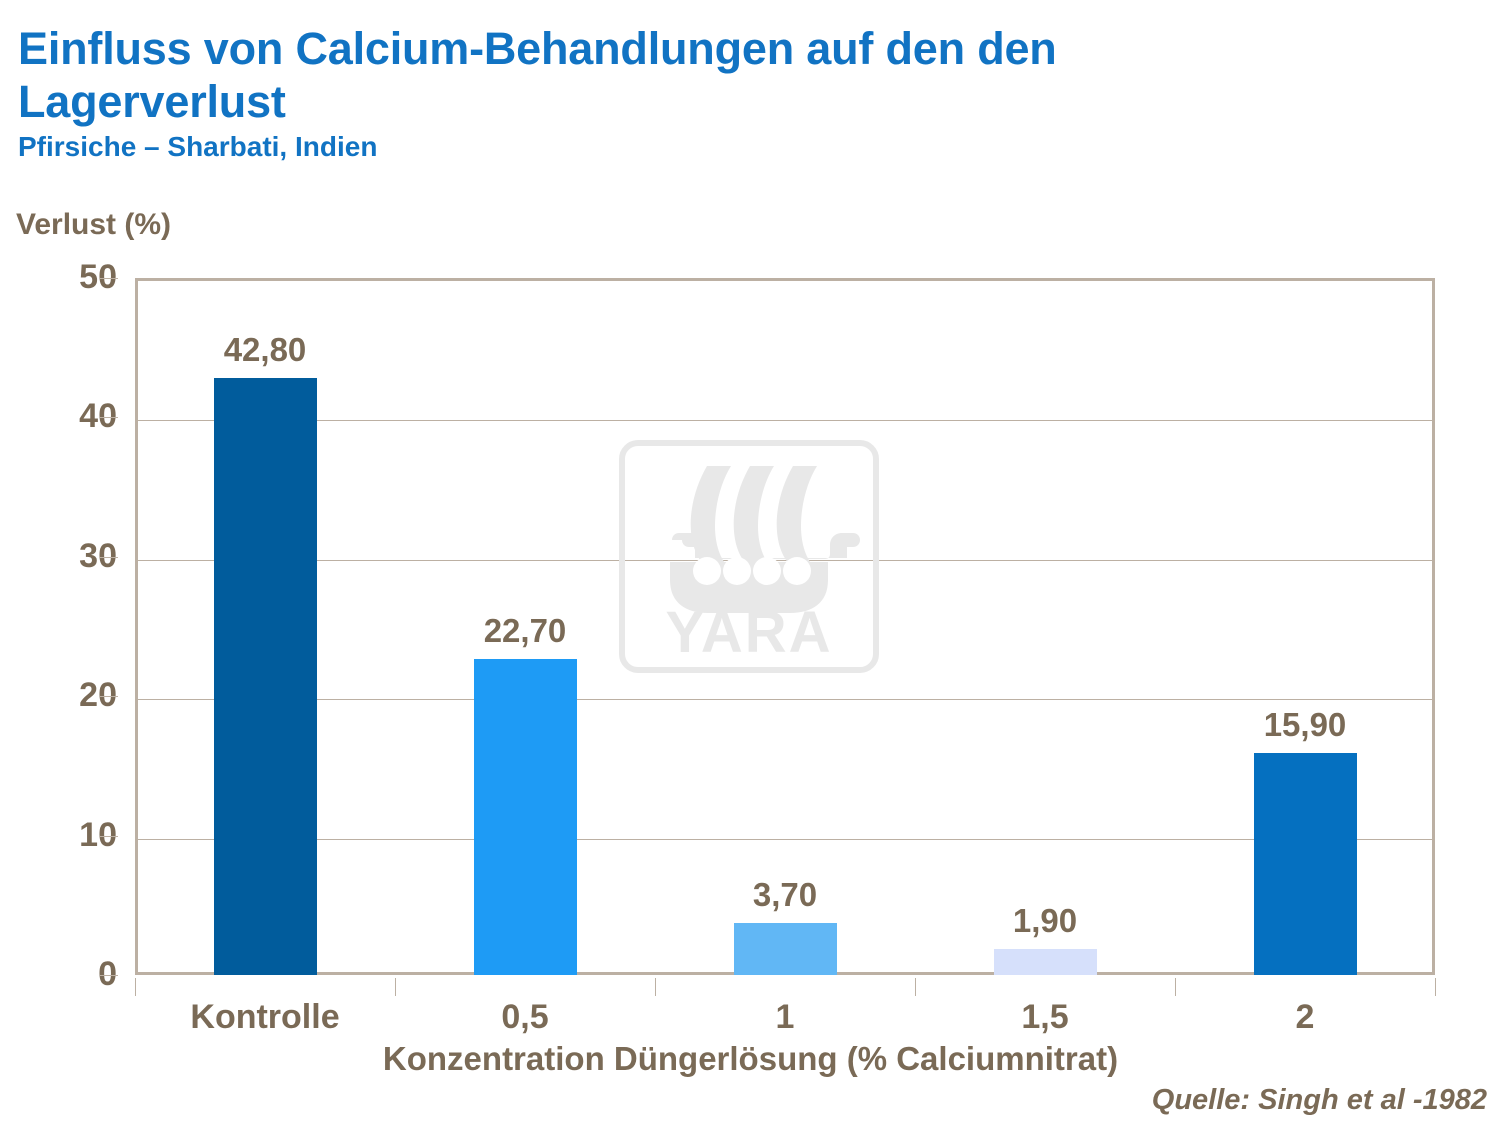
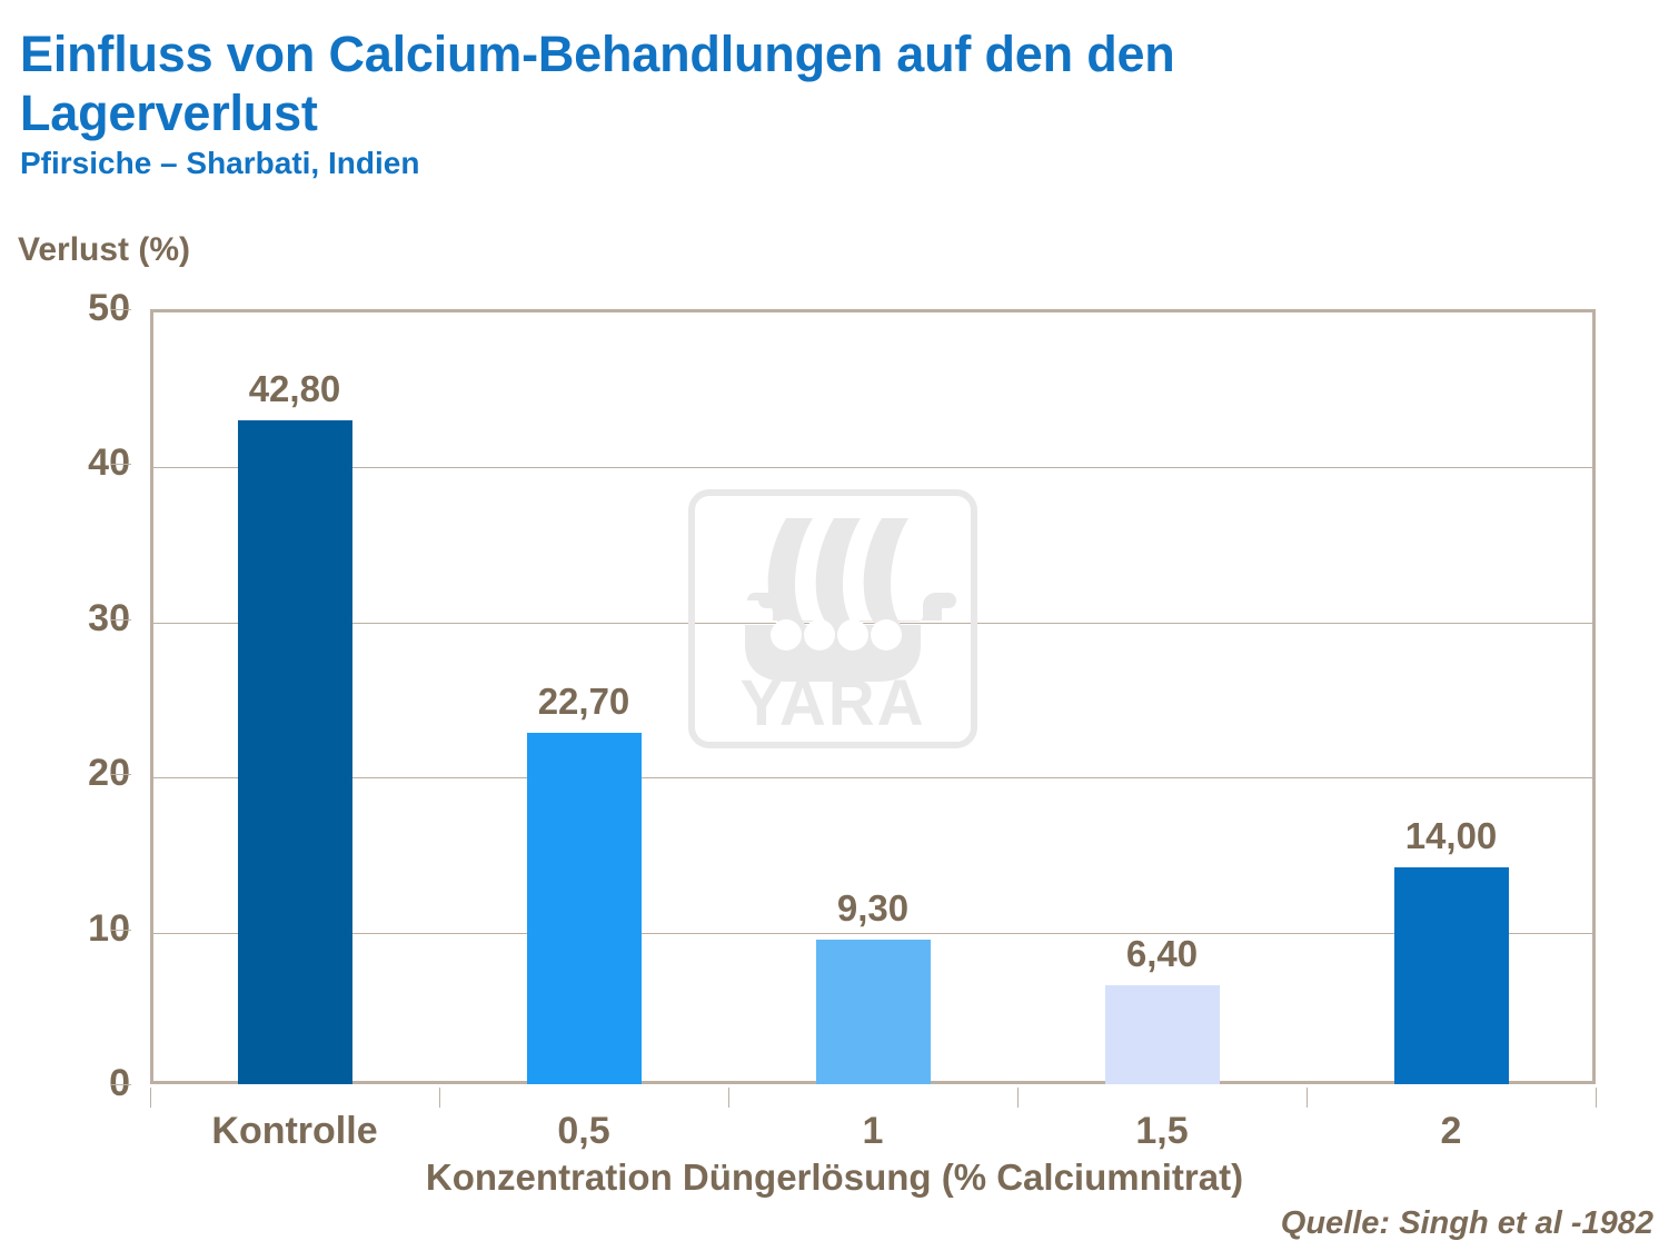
1: 3,70 -> 9,30
1,5: 1,90 -> 6,40
2: 15,90 -> 14,00
